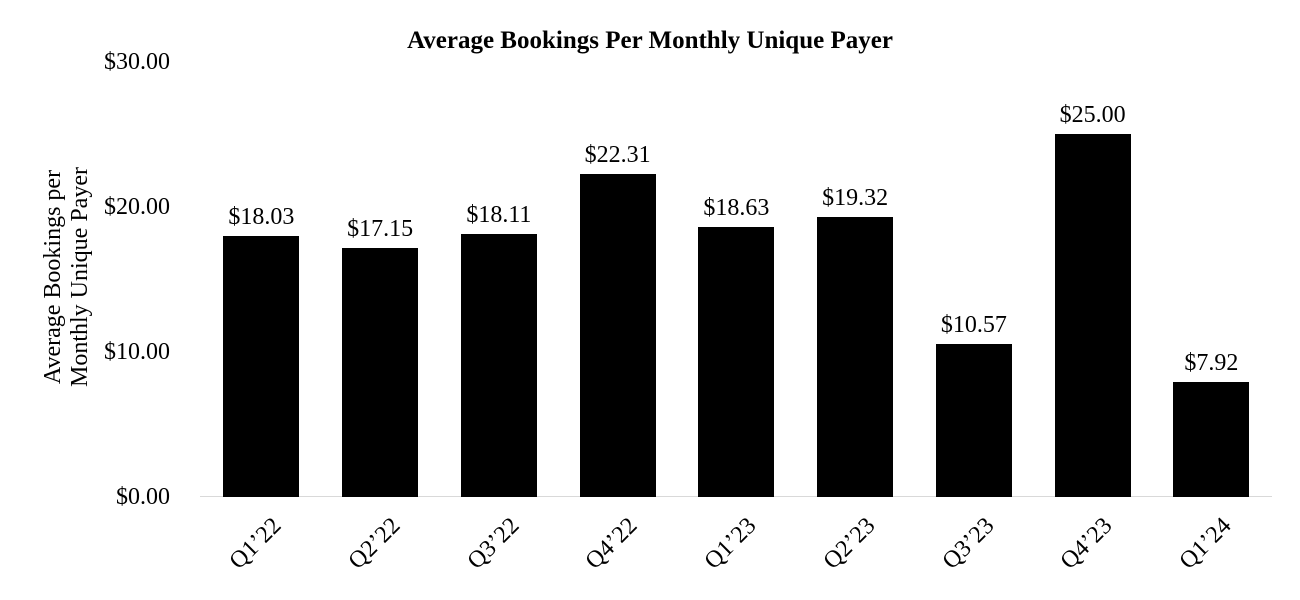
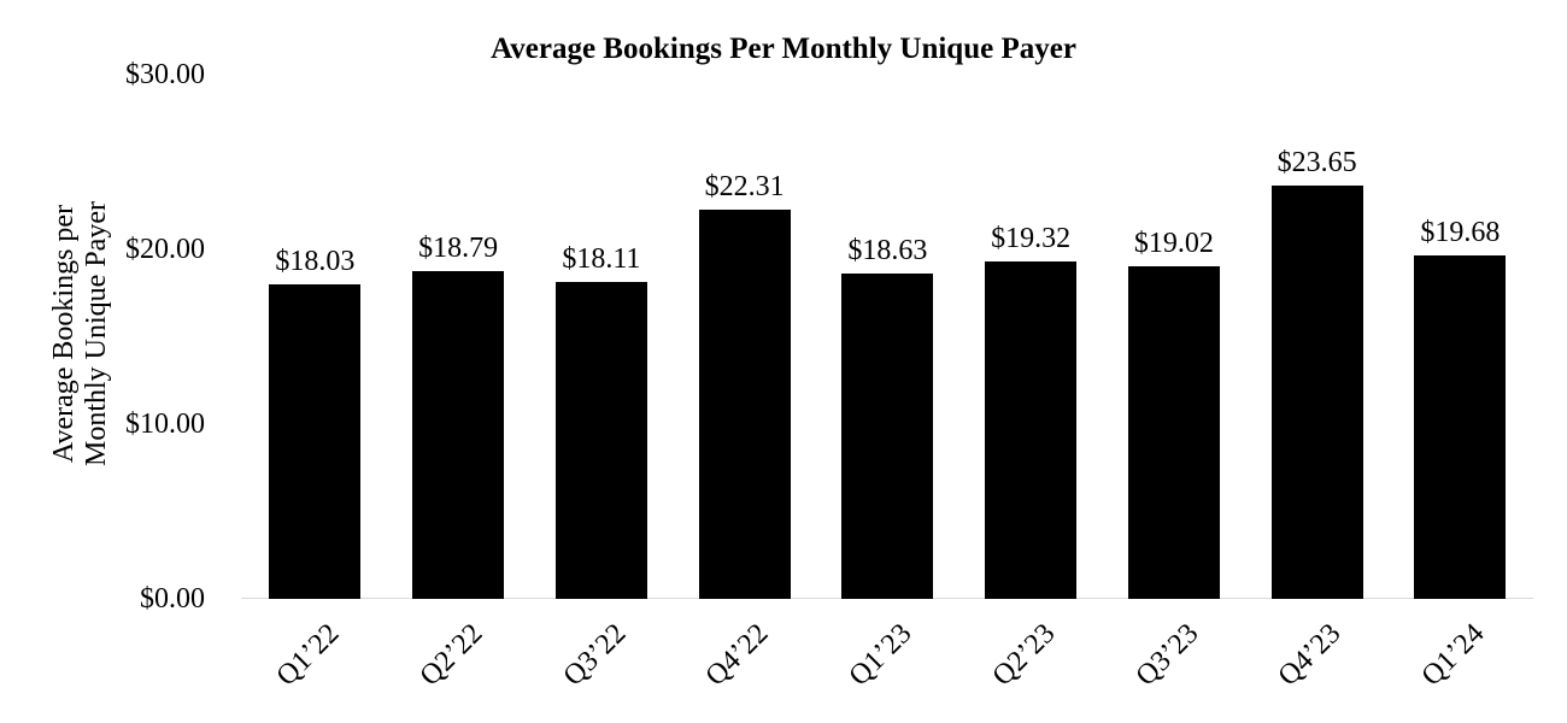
Q2’22: $17.15 -> $18.79
Q3’23: $10.57 -> $19.02
Q4’23: $25.00 -> $23.65
Q1’24: $7.92 -> $19.68
